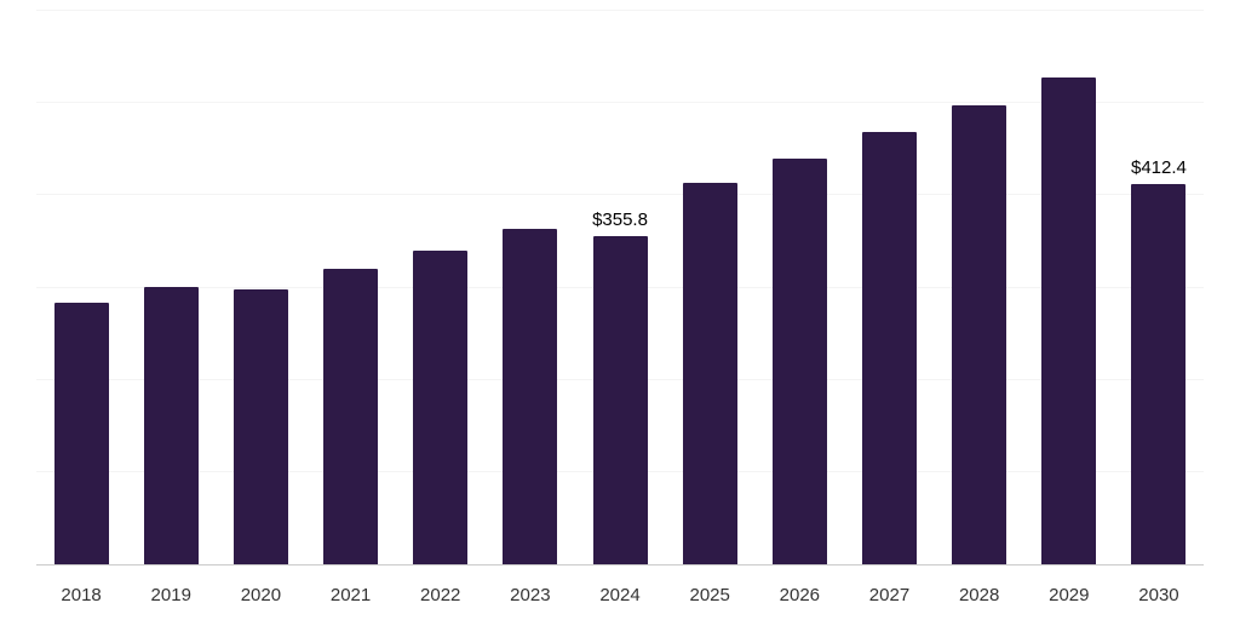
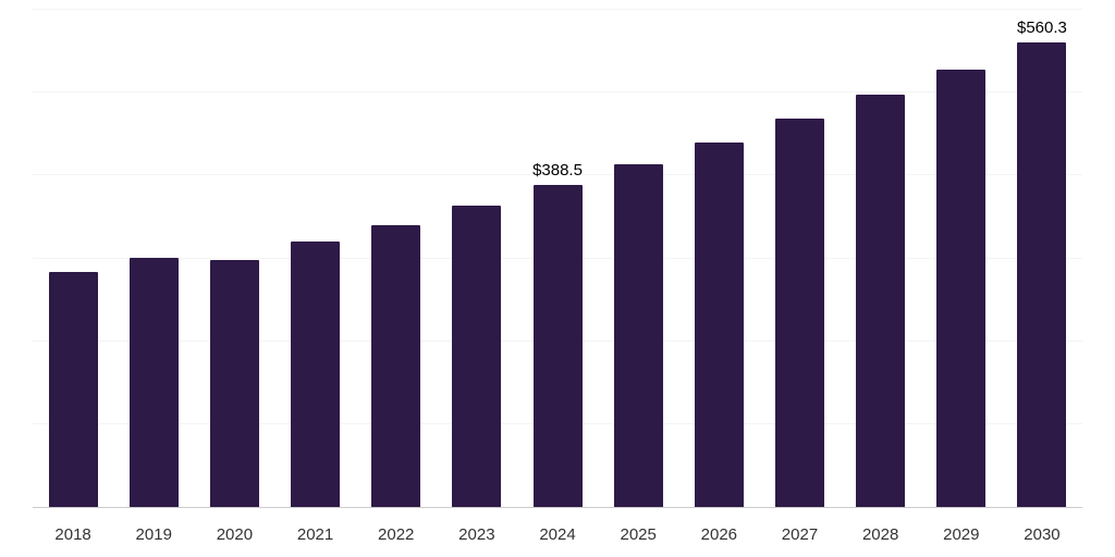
2024: $355.8 -> $388.5
2030: $412.4 -> $560.3
